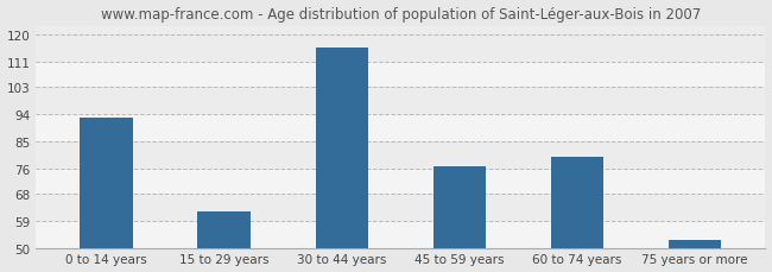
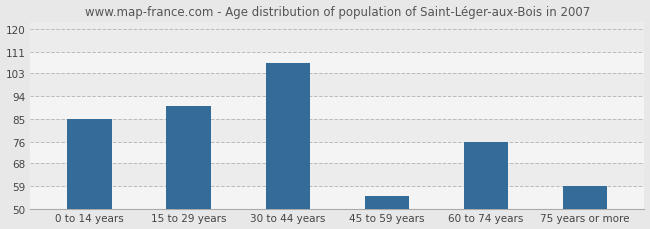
0 to 14 years: 93 -> 85
15 to 29 years: 62 -> 90
30 to 44 years: 116 -> 107
45 to 59 years: 77 -> 55
60 to 74 years: 80 -> 76
75 years or more: 53 -> 59
